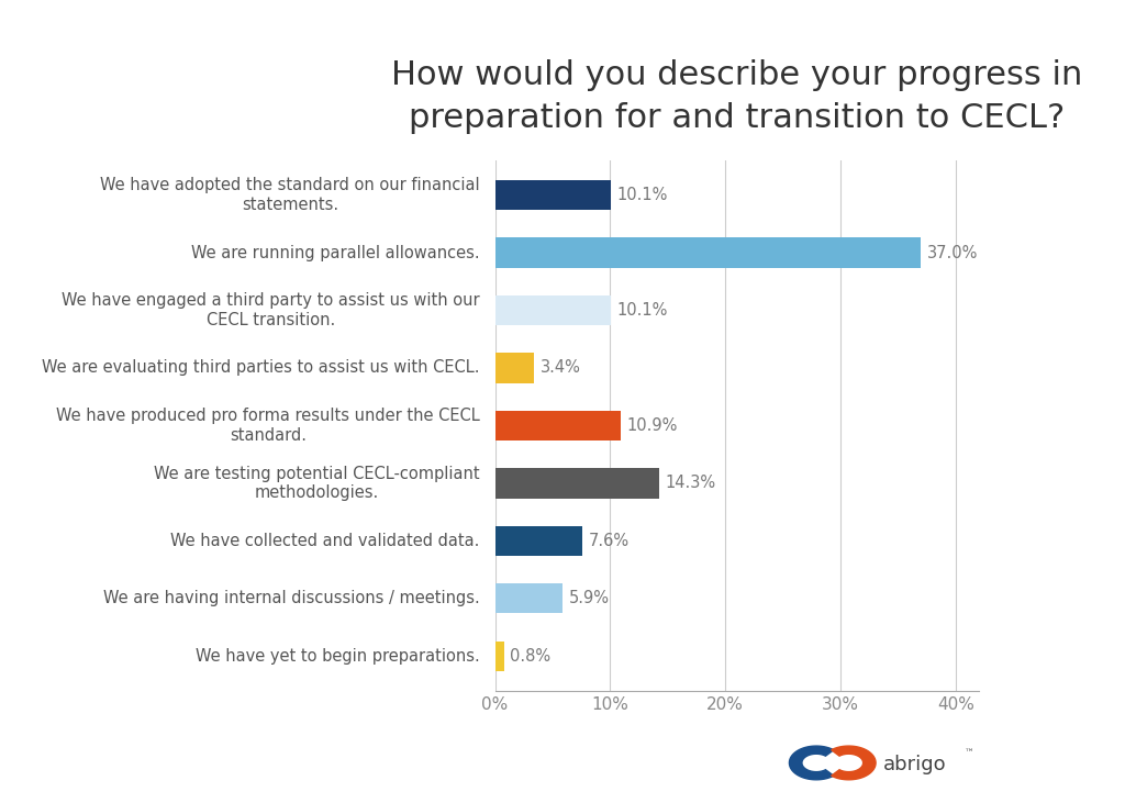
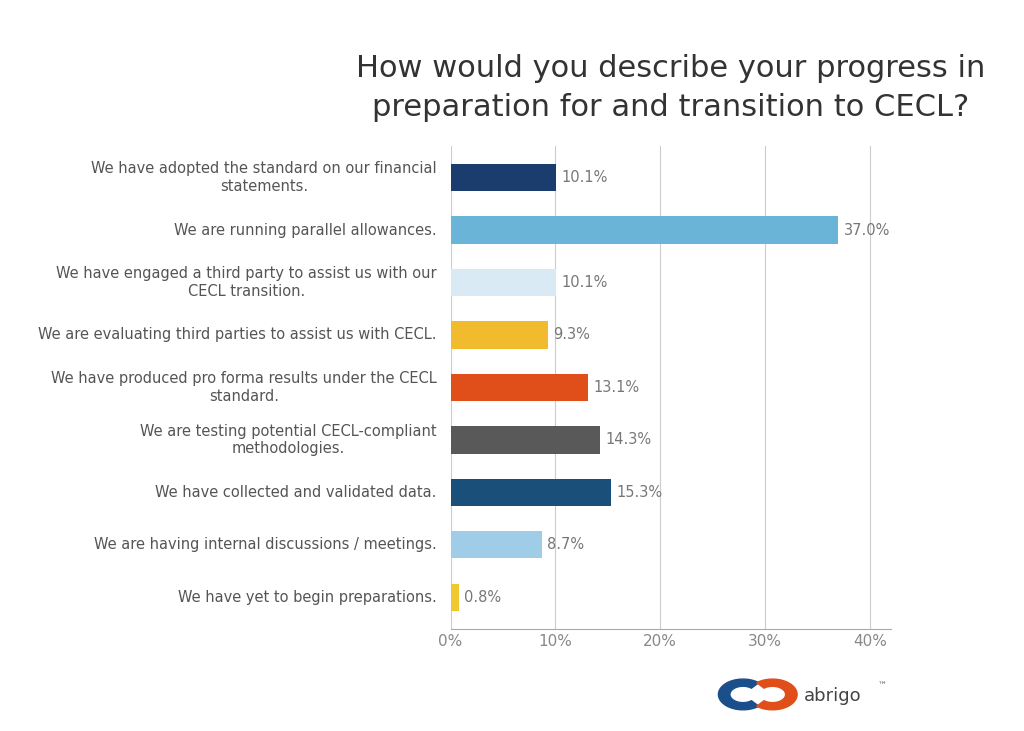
We are evaluating third parties to assist us with CECL.: 3.4% -> 9.3%
We have produced pro forma results under the CECL standard.: 10.9% -> 13.1%
We have collected and validated data.: 7.6% -> 15.3%
We are having internal discussions / meetings.: 5.9% -> 8.7%
